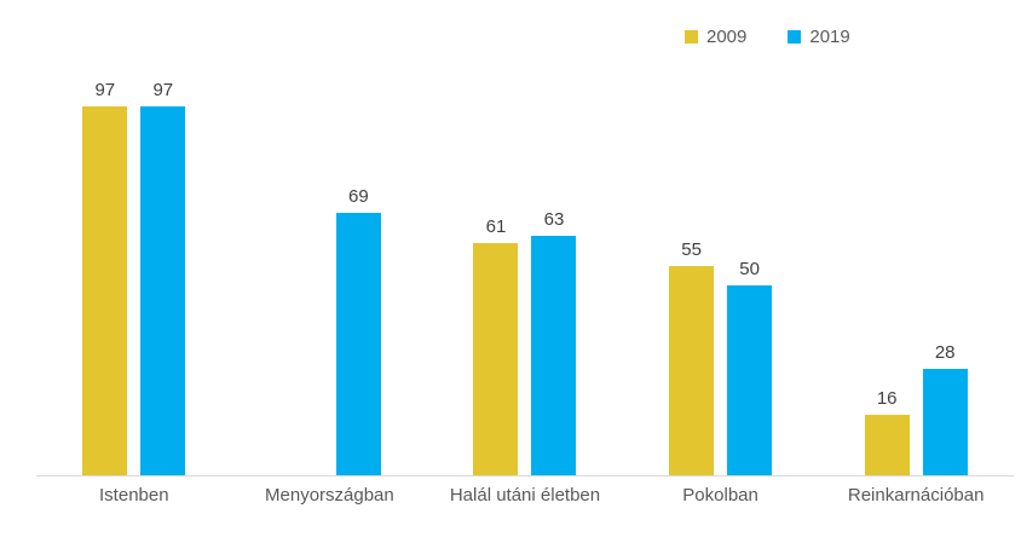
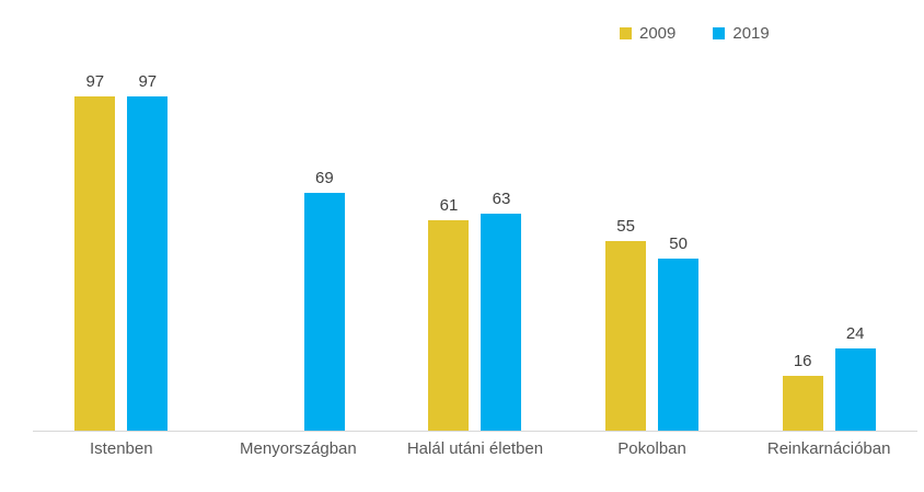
2019/Reinkarnációban: 28 -> 24
